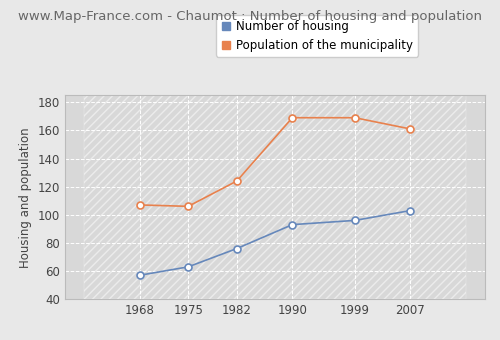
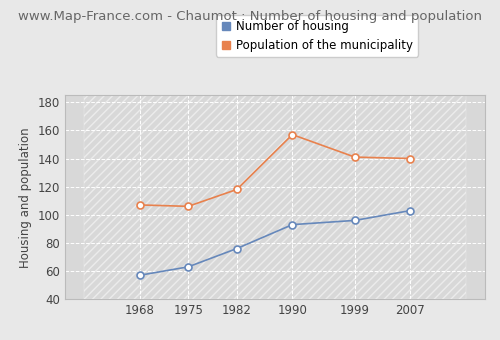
Population of the municipality/1982: 124 -> 118
Population of the municipality/1990: 169 -> 157
Population of the municipality/1999: 169 -> 141
Population of the municipality/2007: 161 -> 140
